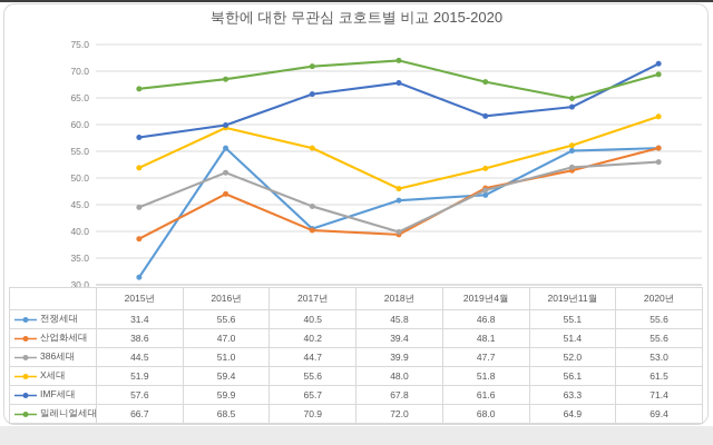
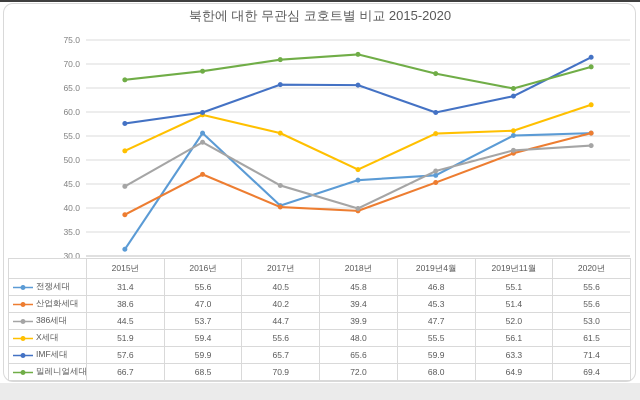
386세대/2016년: 51.0 -> 53.7
IMF세대/2018년: 67.8 -> 65.6
산업화세대/2019년4월: 48.1 -> 45.3
X세대/2019년4월: 51.8 -> 55.5
IMF세대/2019년4월: 61.6 -> 59.9
